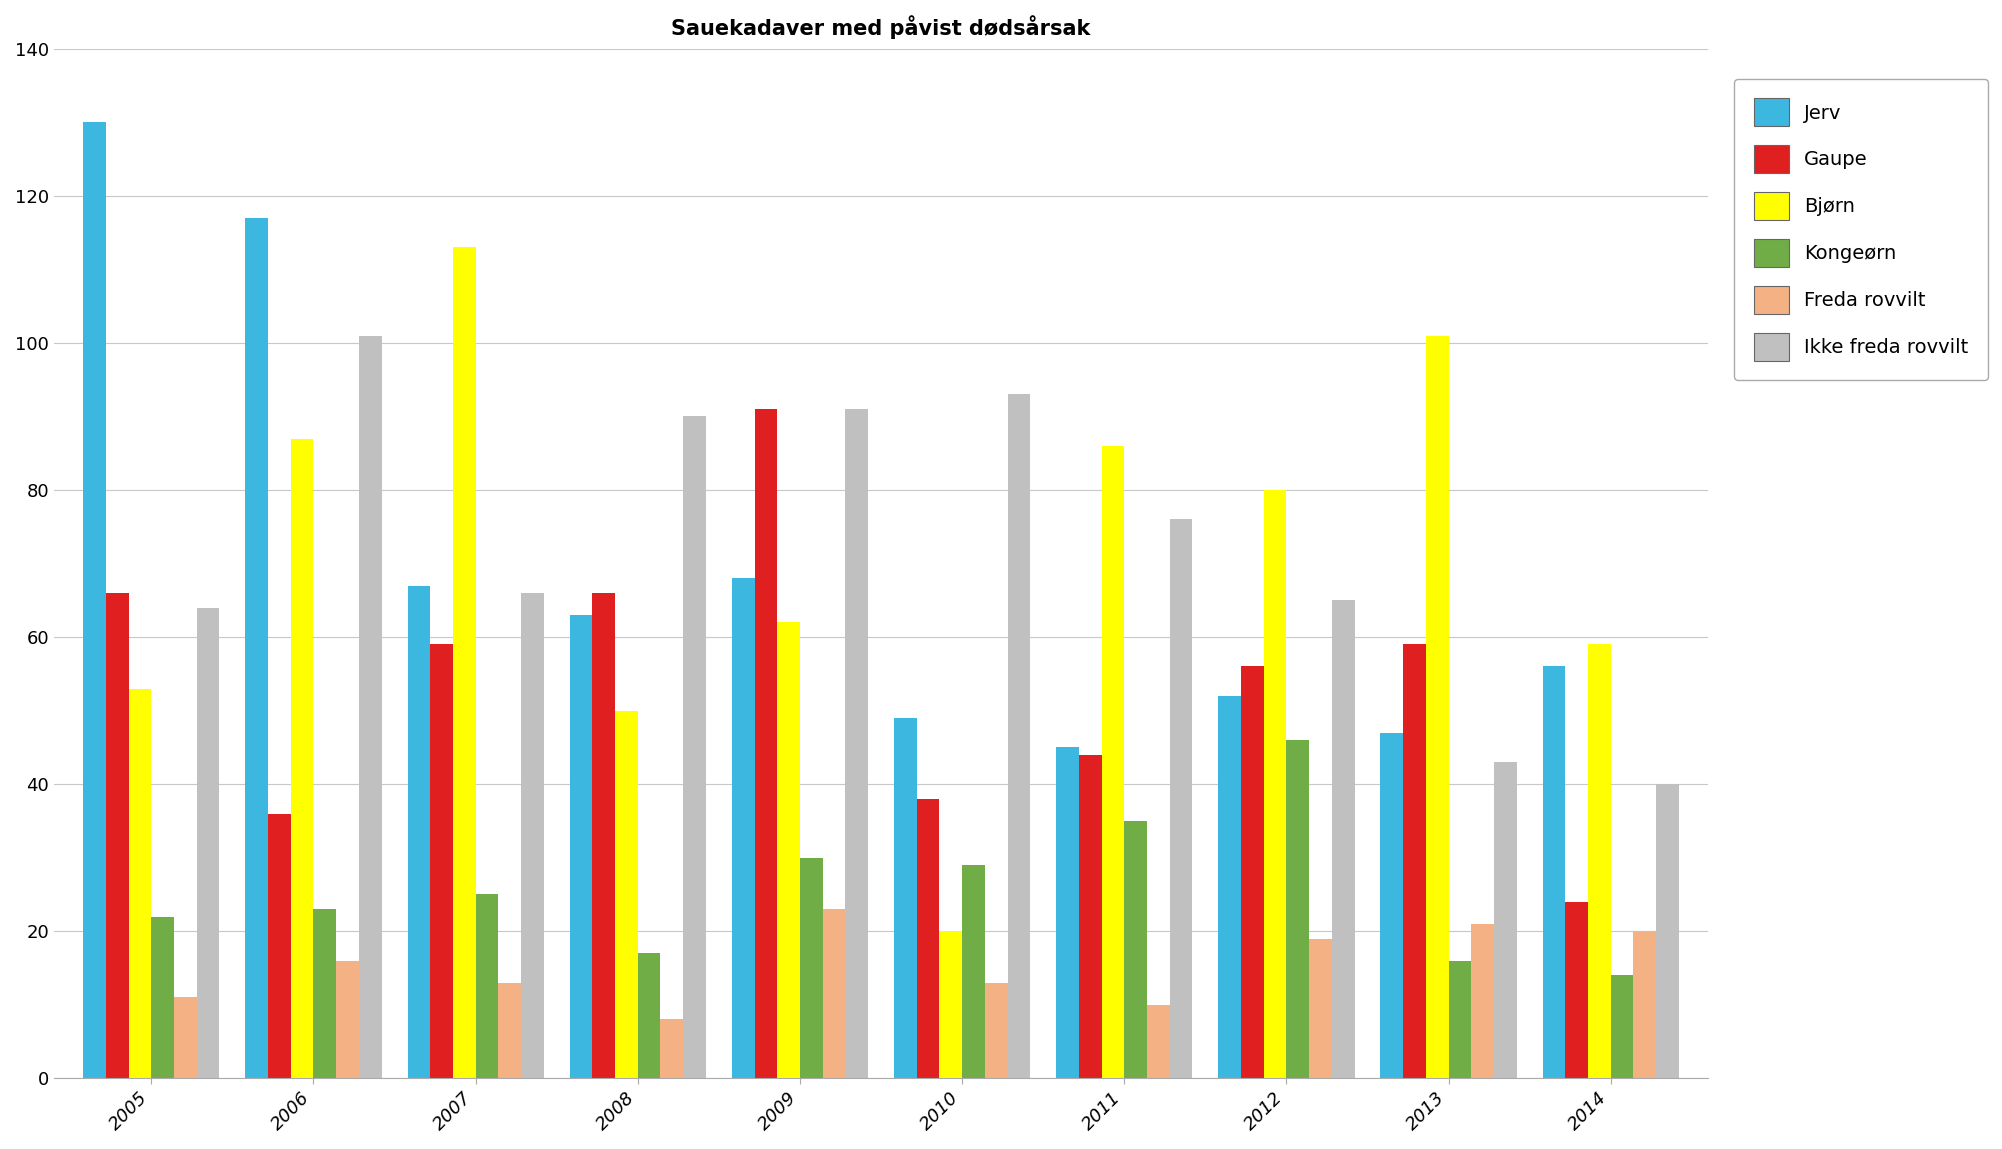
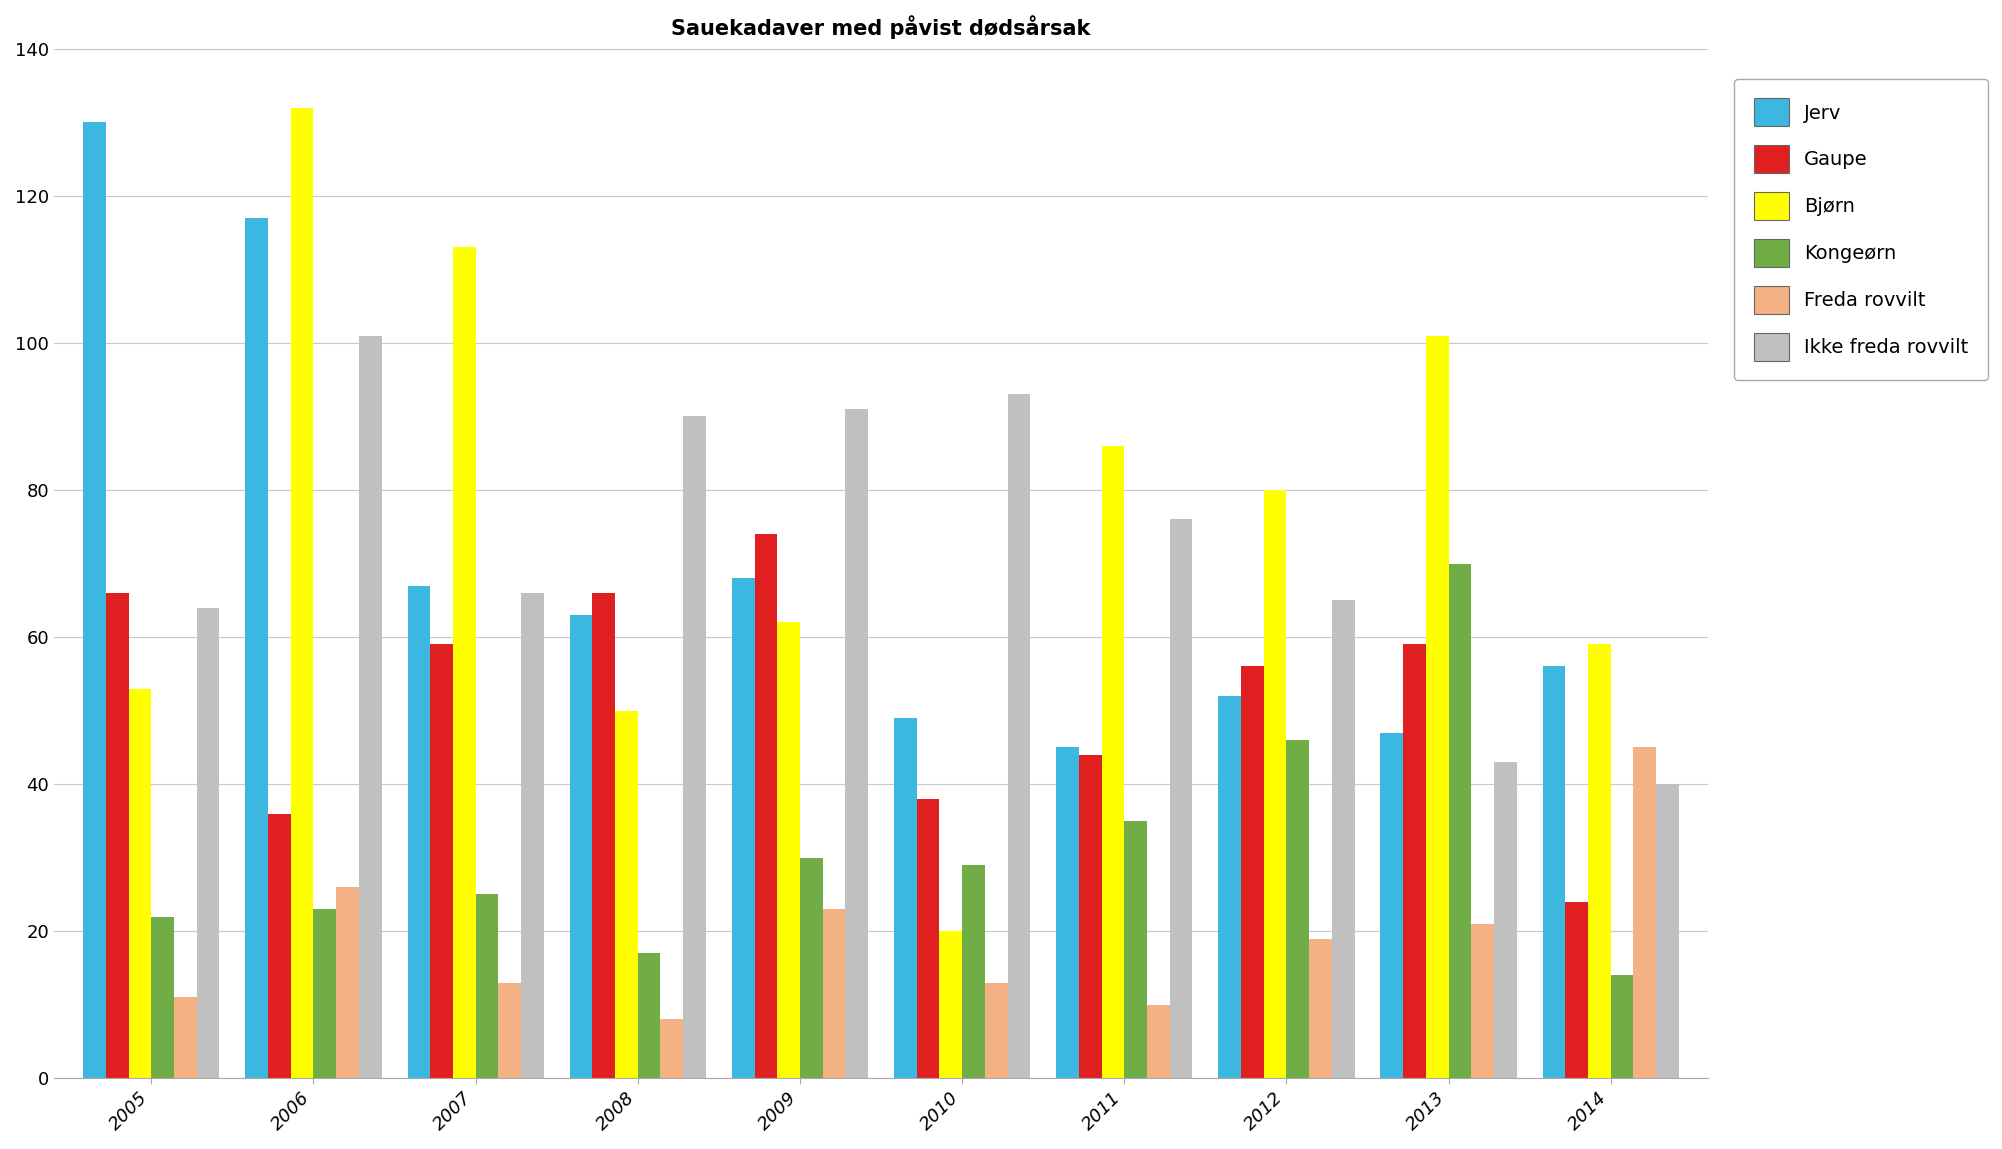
Bjørn/2006: 87 -> 132
Freda rovvilt/2006: 16 -> 26
Gaupe/2009: 91 -> 74
Kongeørn/2013: 16 -> 70
Freda rovvilt/2014: 20 -> 45
